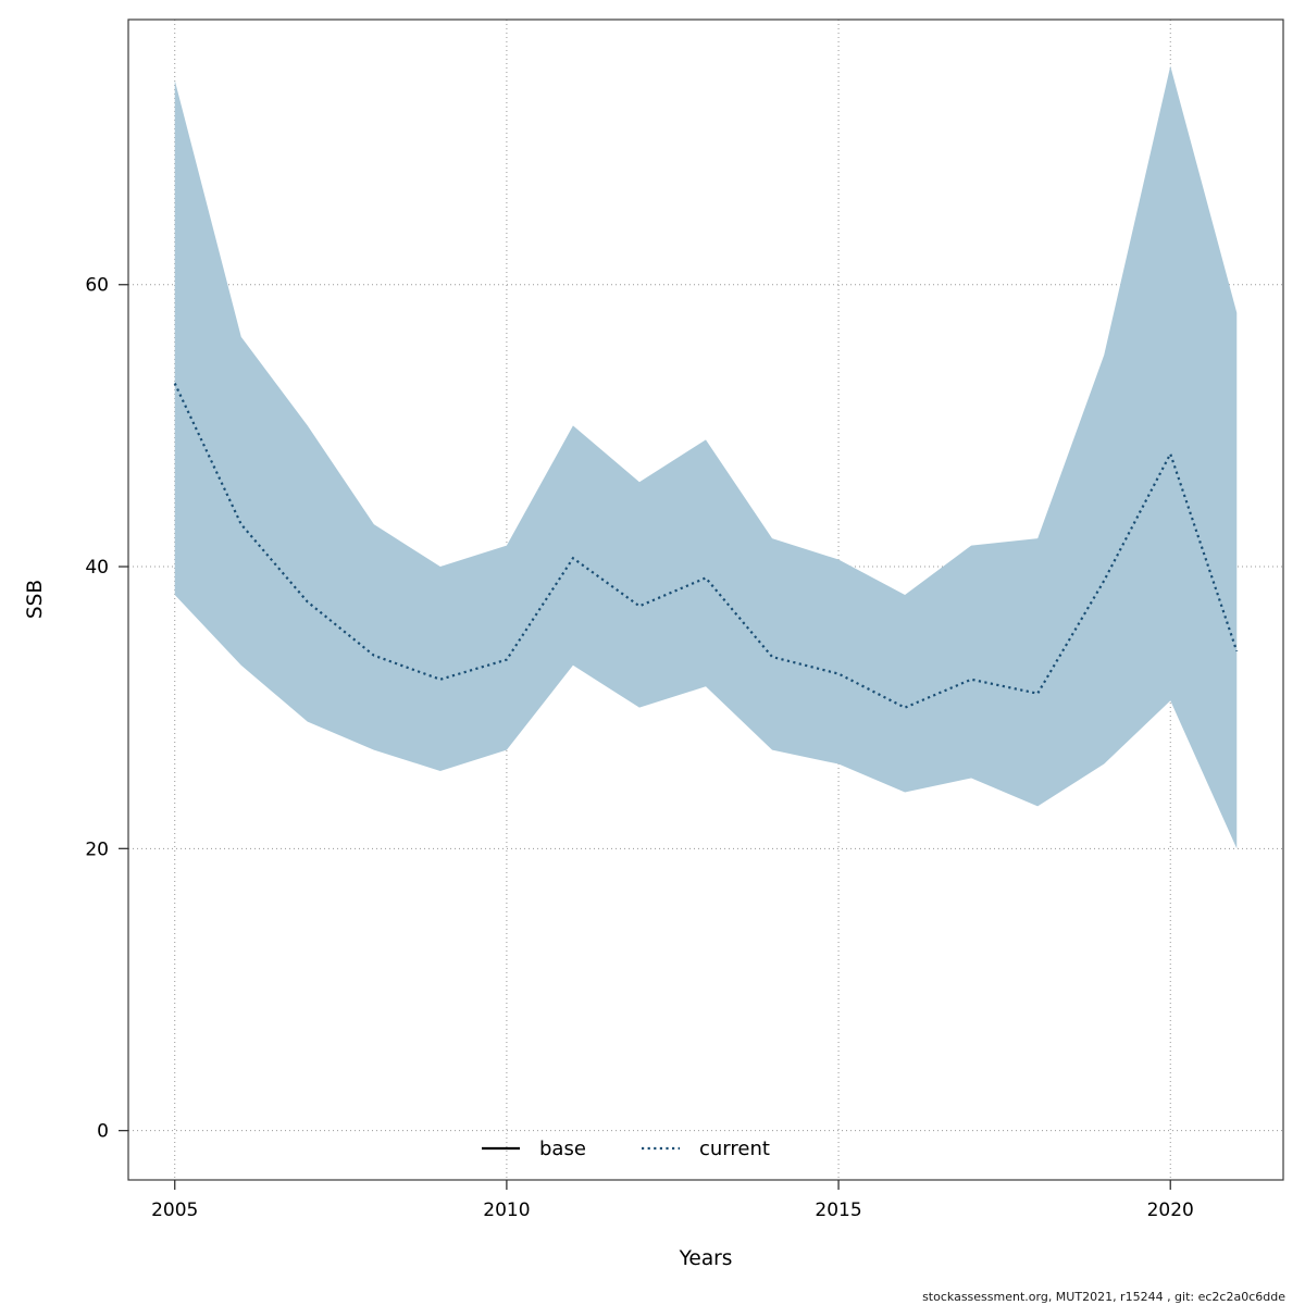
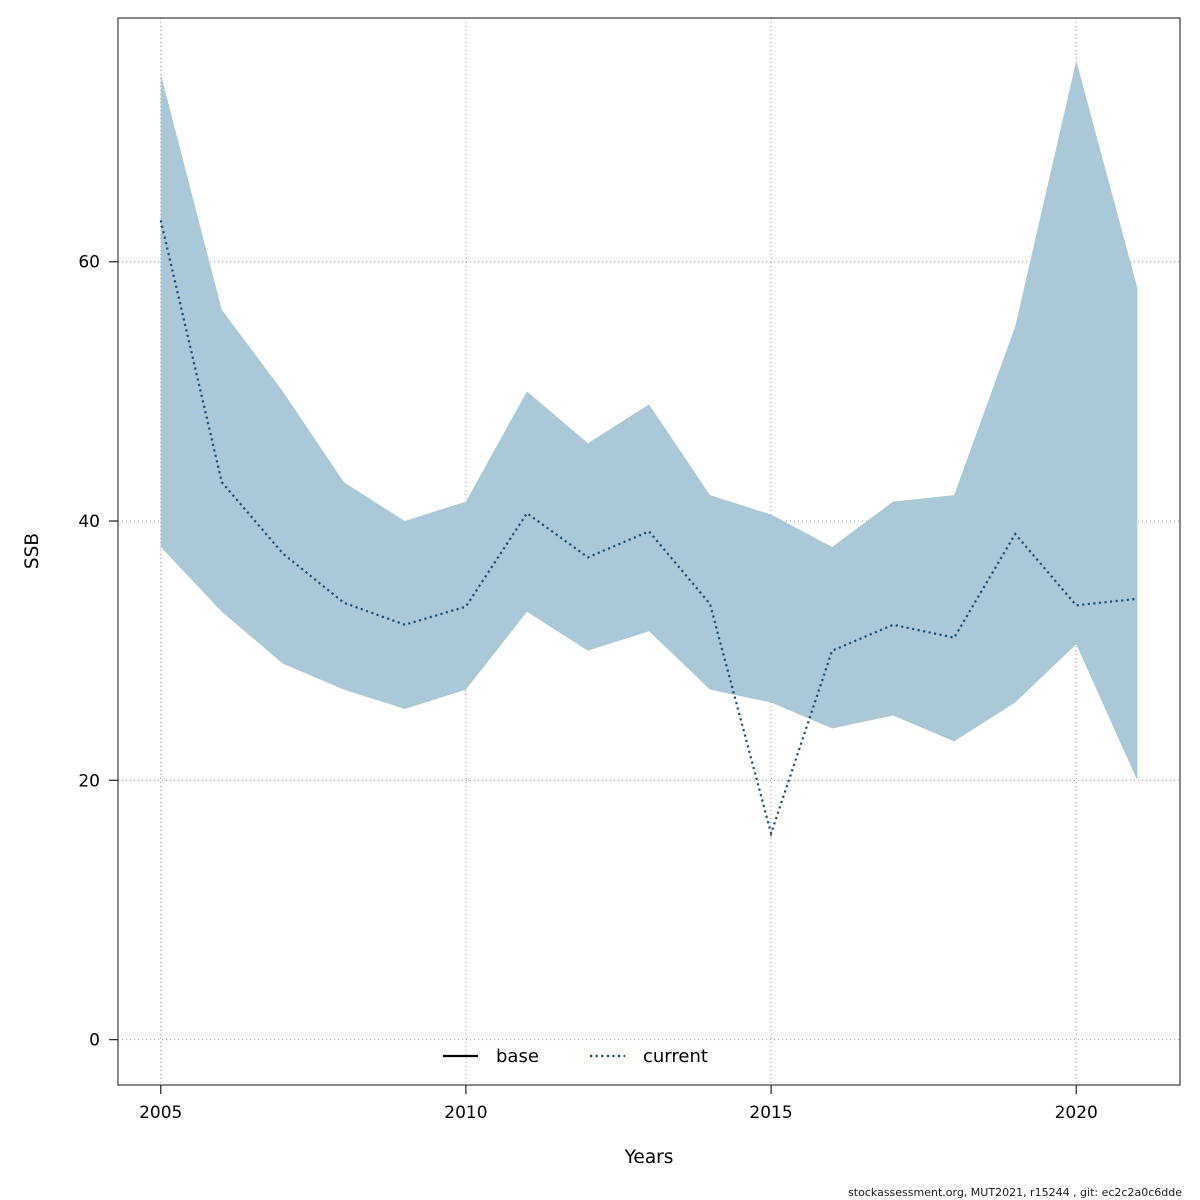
2005: 53.0 -> 63.2
2015: 32.4 -> 15.9
2020: 48.0 -> 33.5
